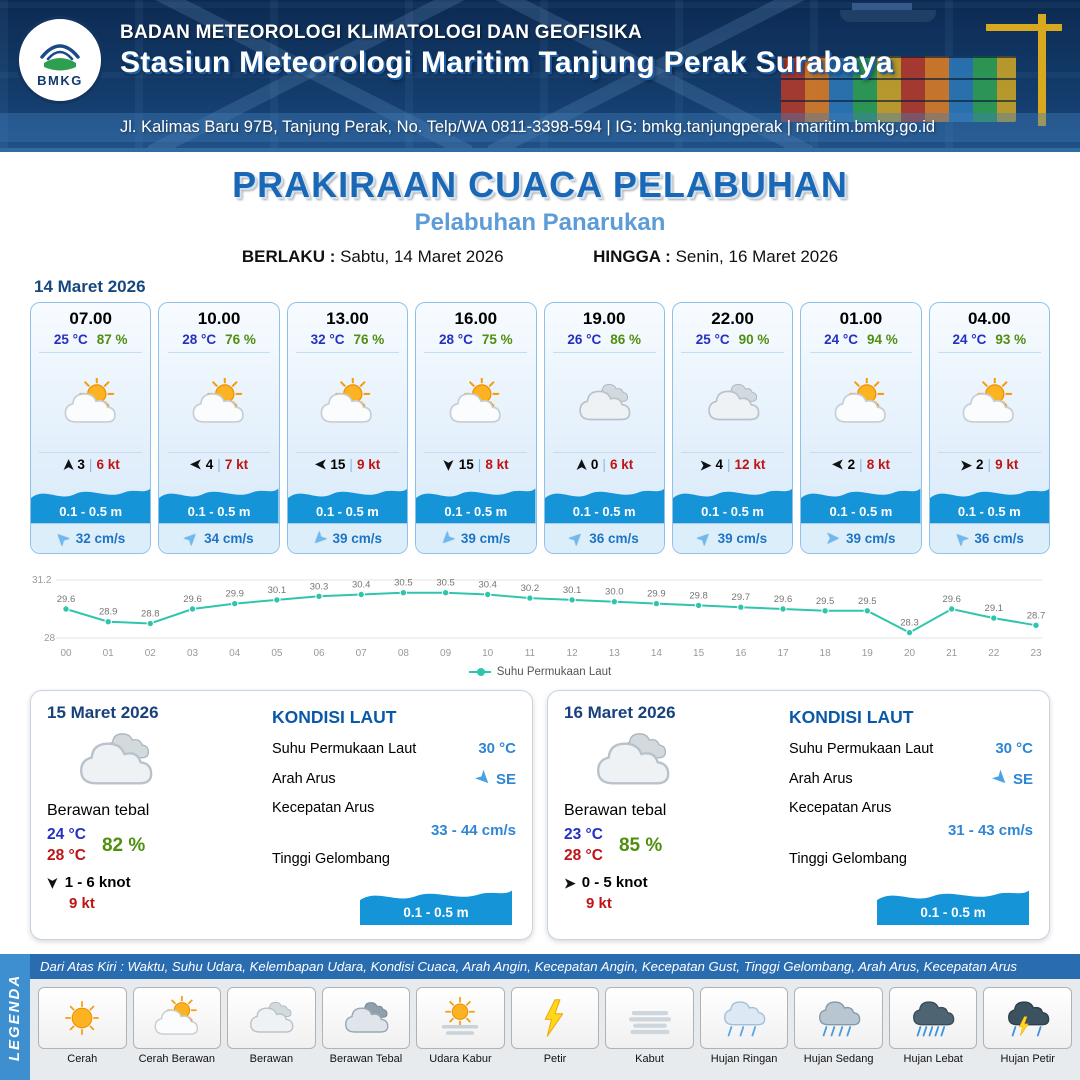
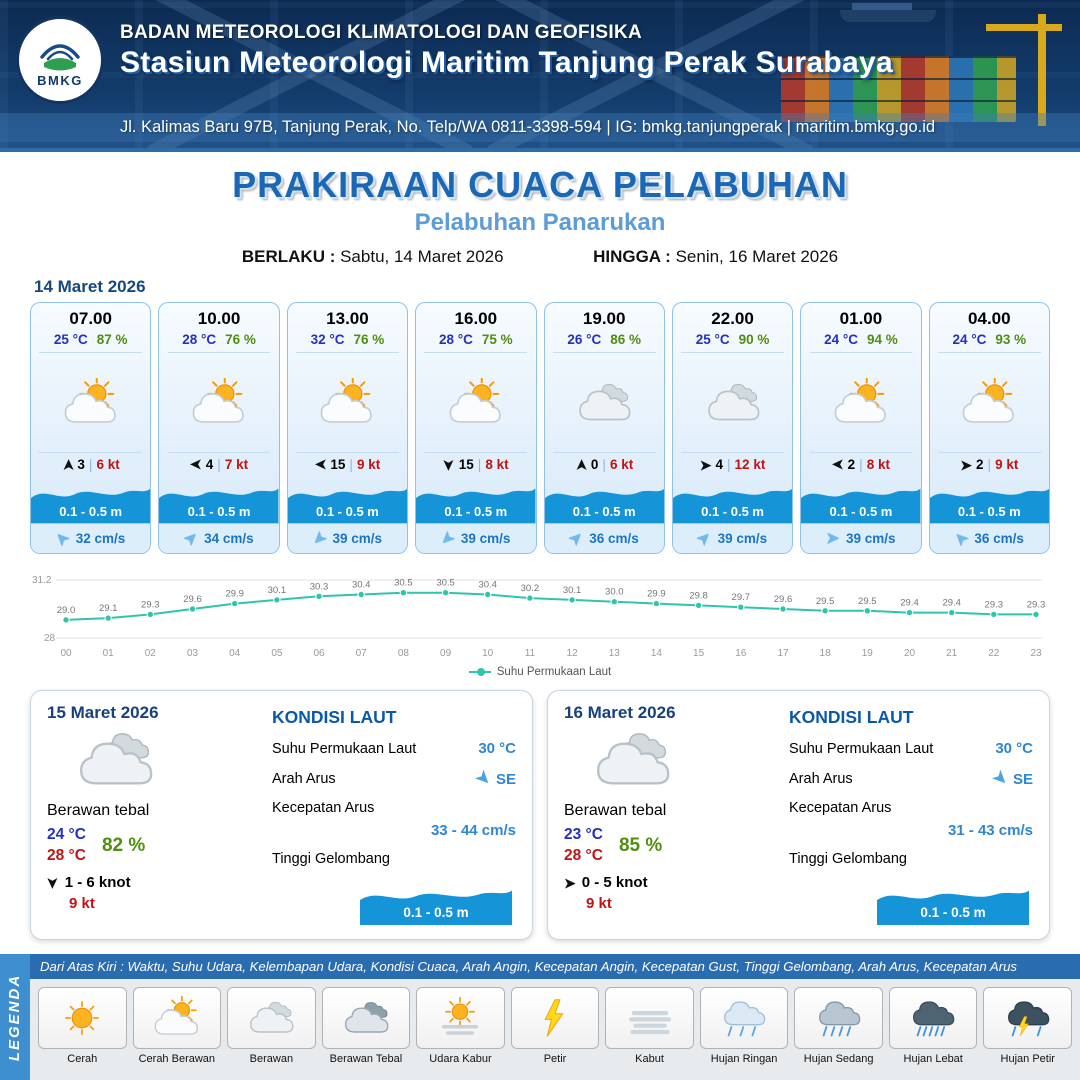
00: 29.6 -> 29.0
01: 28.9 -> 29.1
02: 28.8 -> 29.3
20: 28.3 -> 29.4
21: 29.6 -> 29.4
22: 29.1 -> 29.3
23: 28.7 -> 29.3
